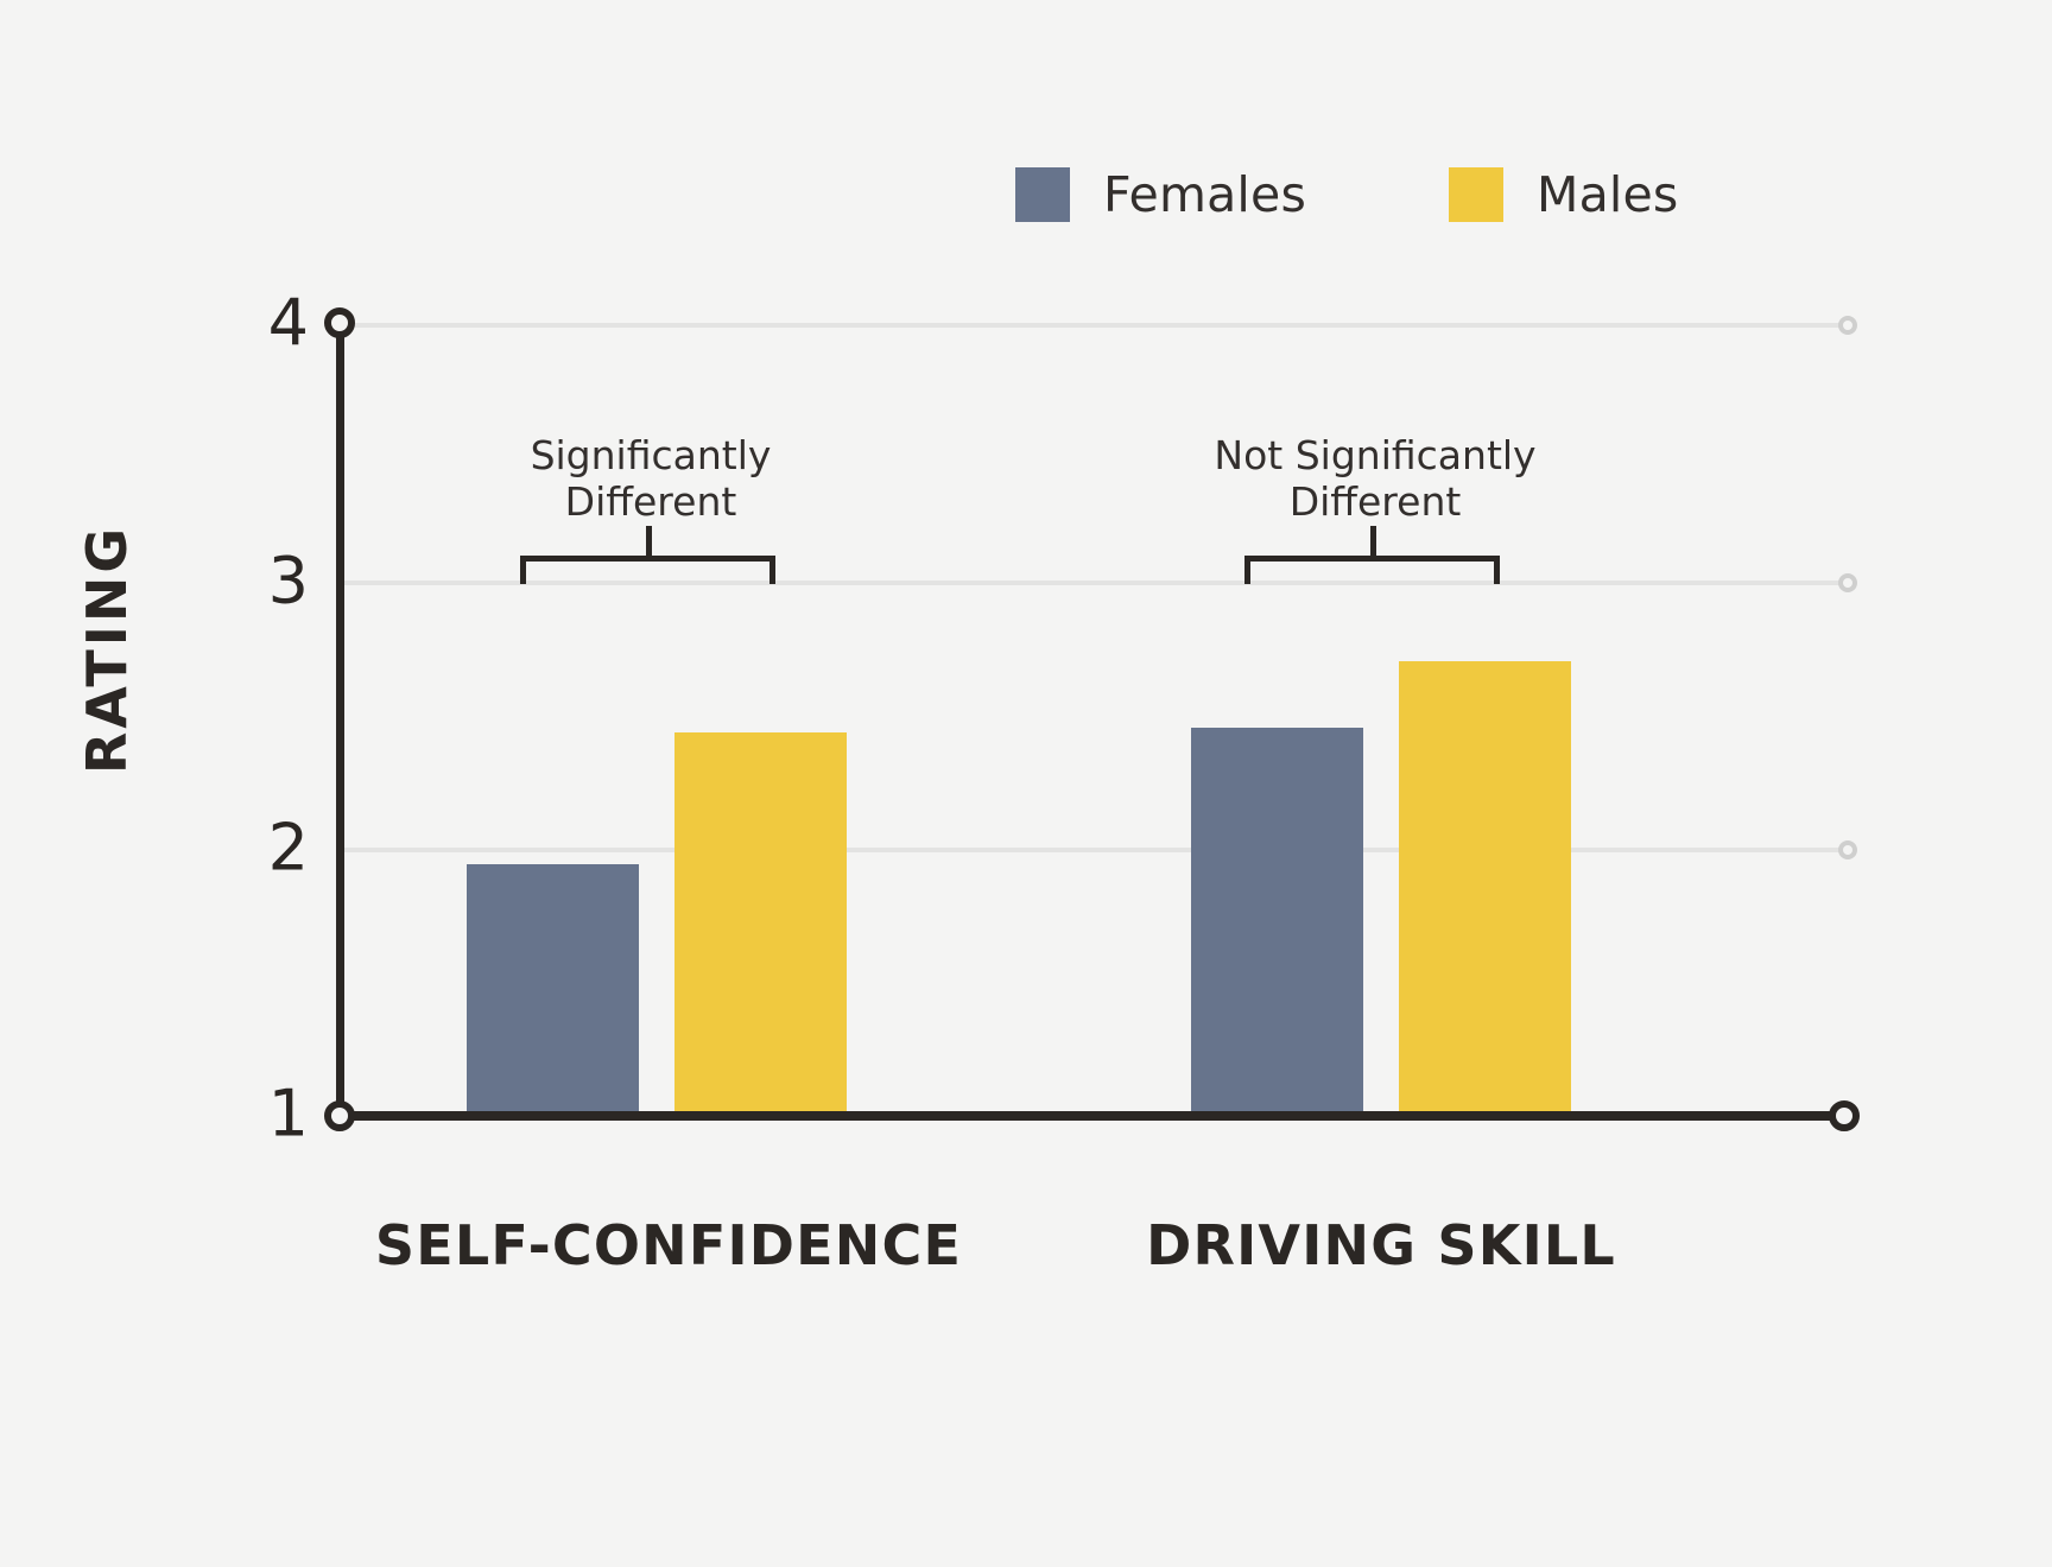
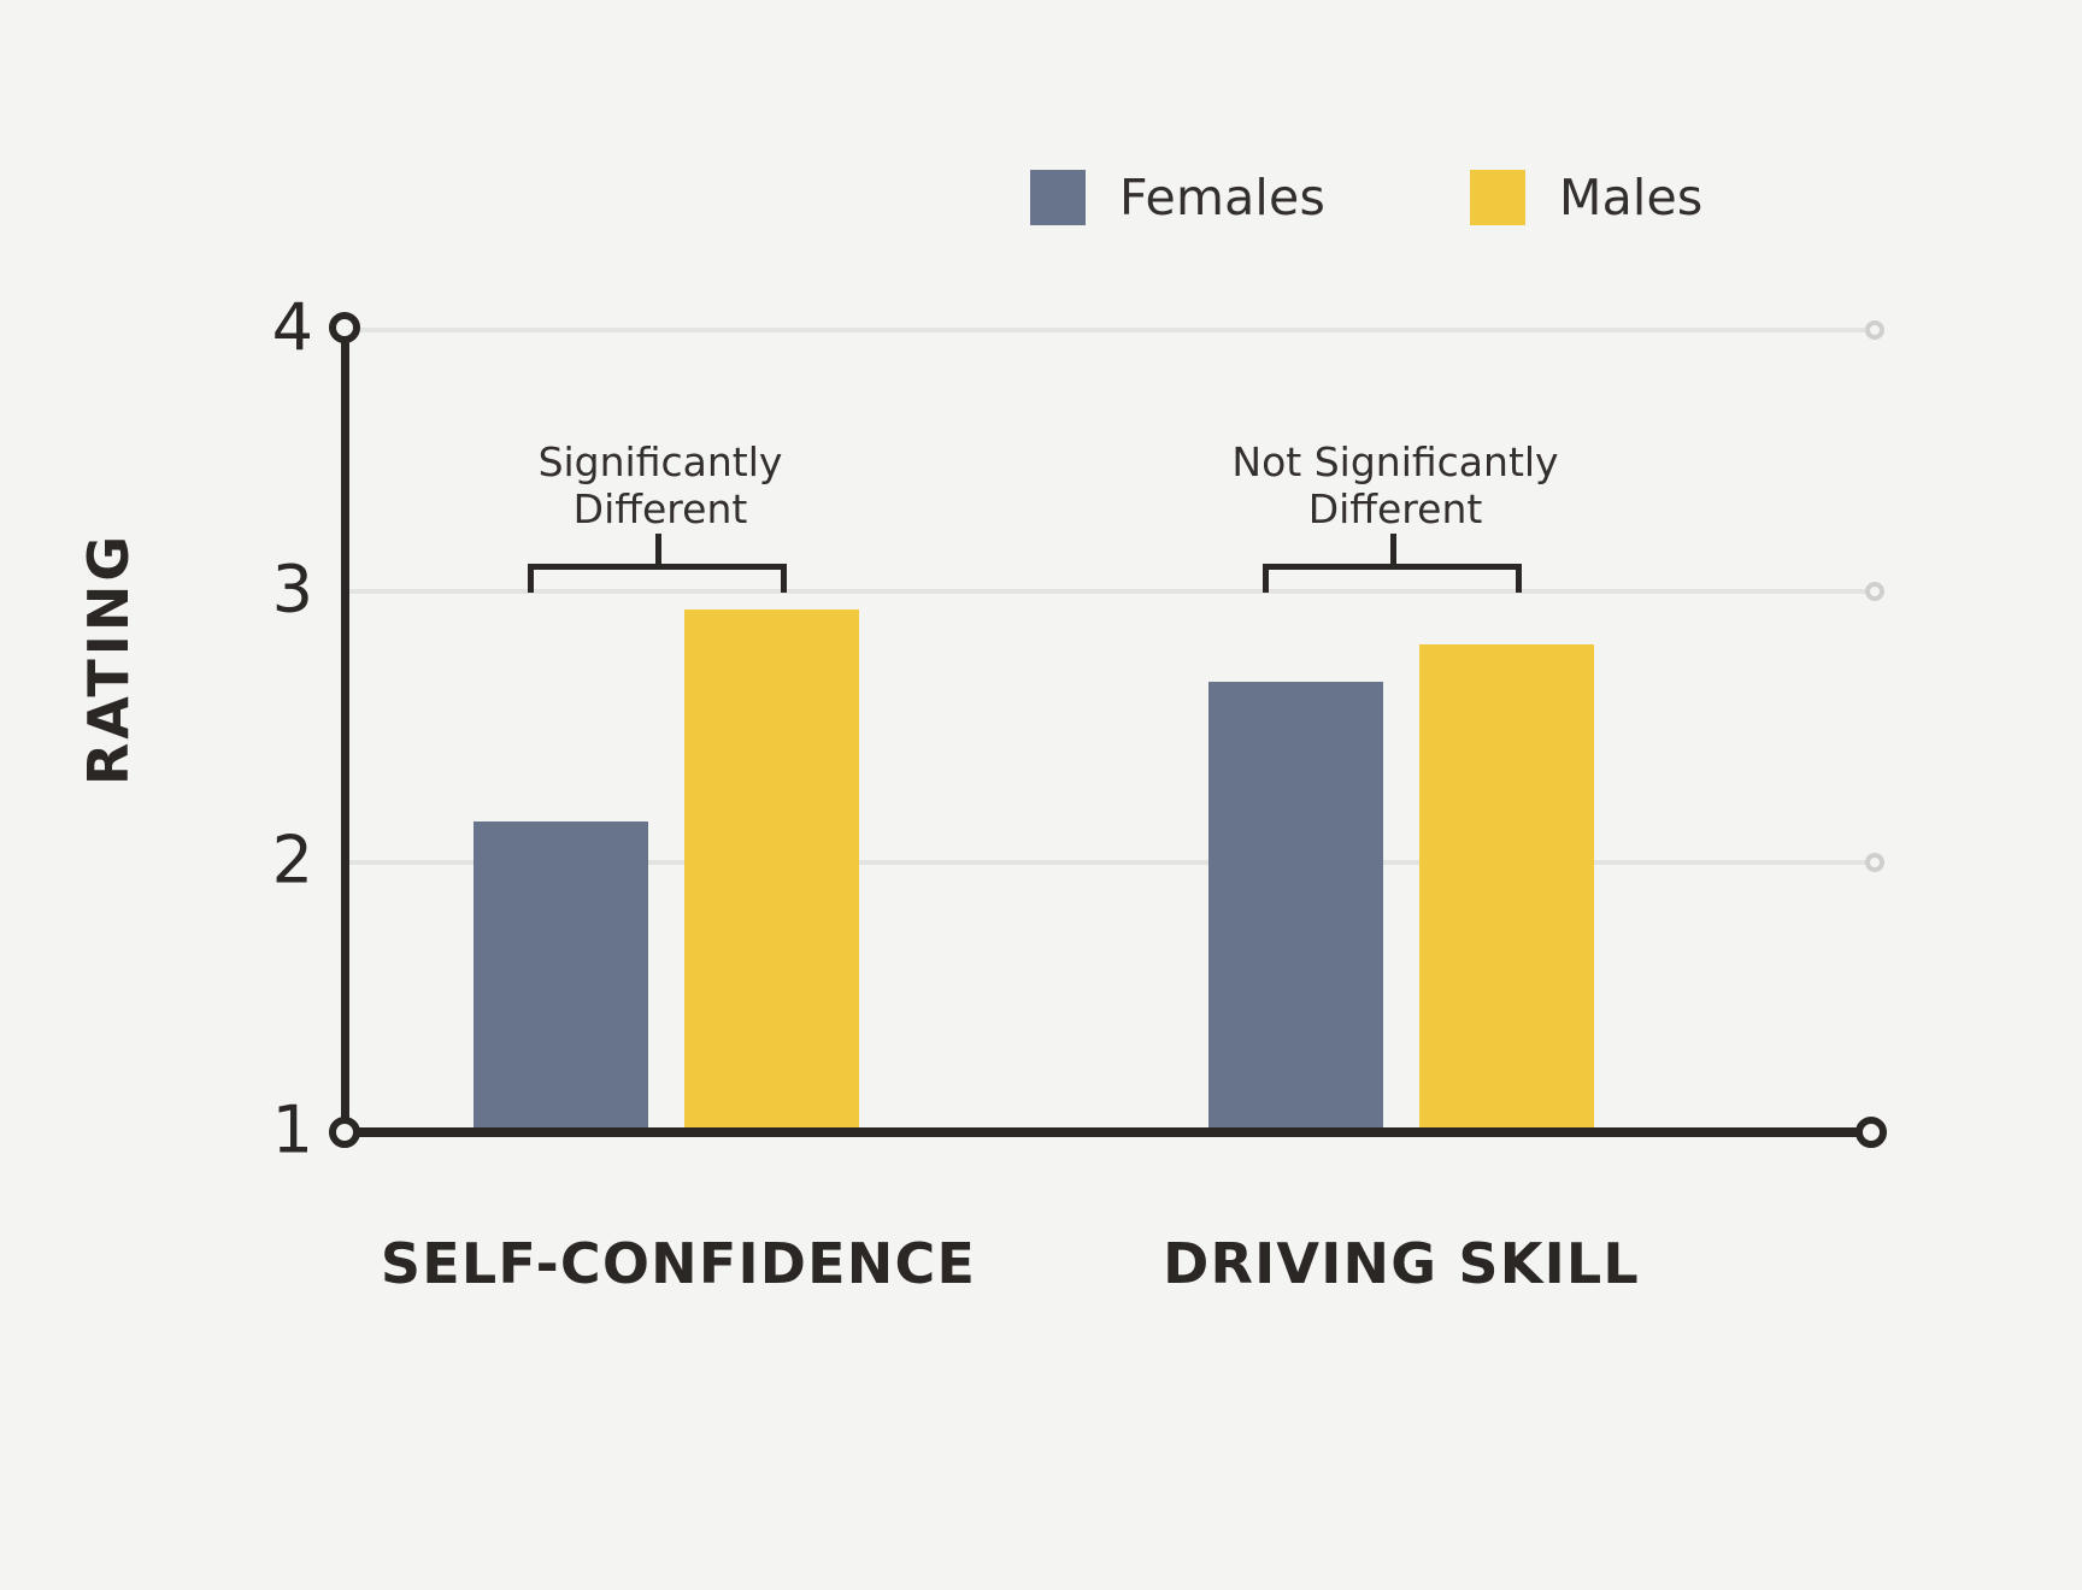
Females/SELF-CONFIDENCE: 1.95 -> 2.16
Males/SELF-CONFIDENCE: 2.45 -> 2.95
Females/DRIVING SKILL: 2.47 -> 2.68
Males/DRIVING SKILL: 2.72 -> 2.82
